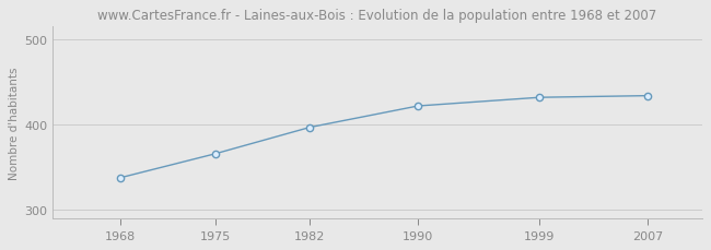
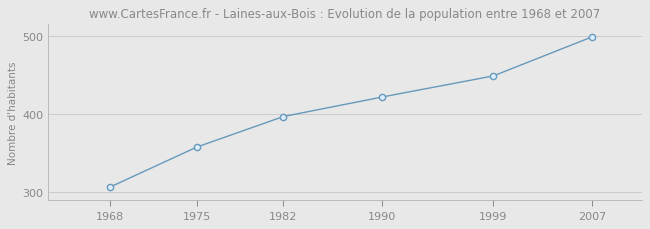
1968: 338 -> 307
1975: 366 -> 358
1999: 432 -> 449
2007: 434 -> 499
